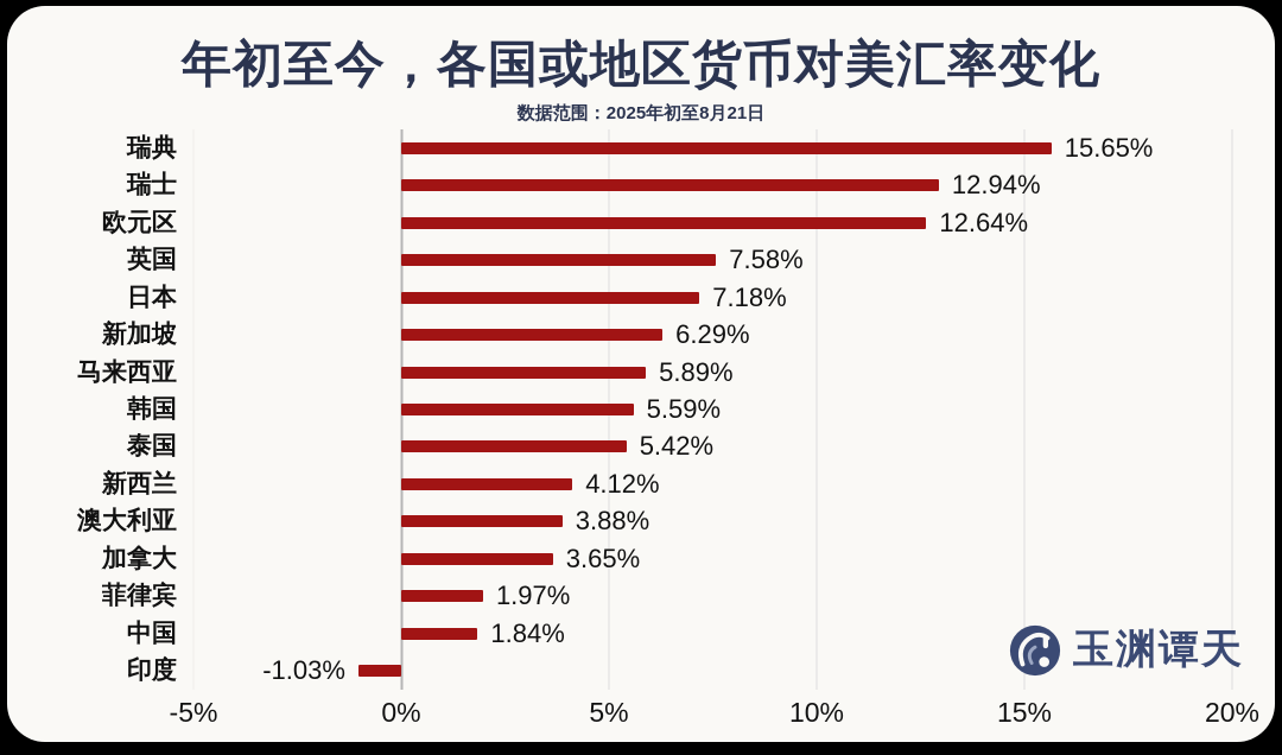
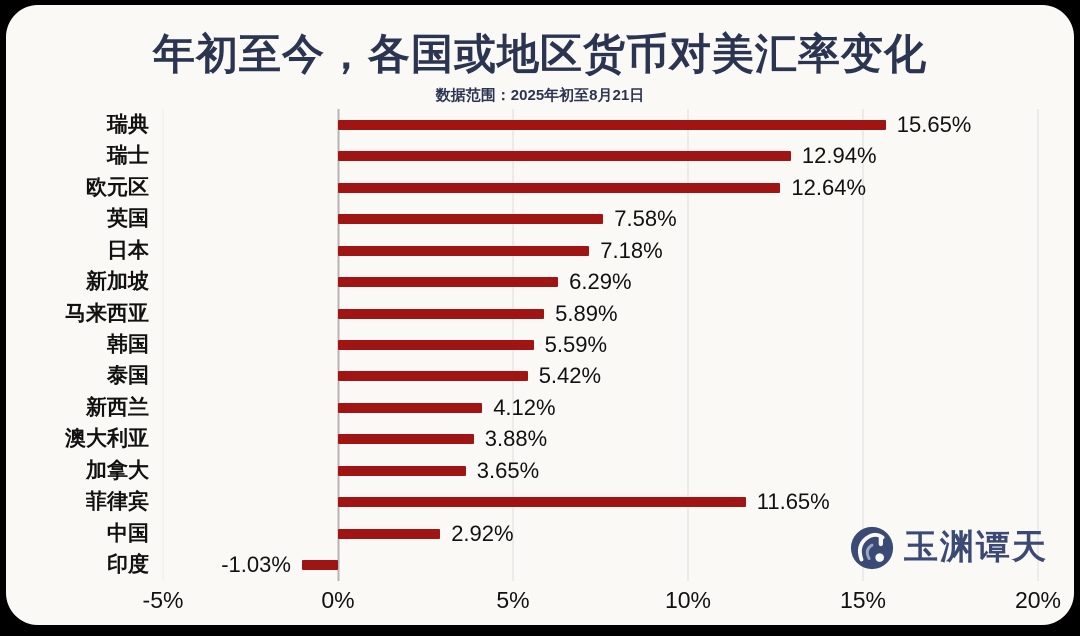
菲律宾: 1.97% -> 11.65%
中国: 1.84% -> 2.92%
